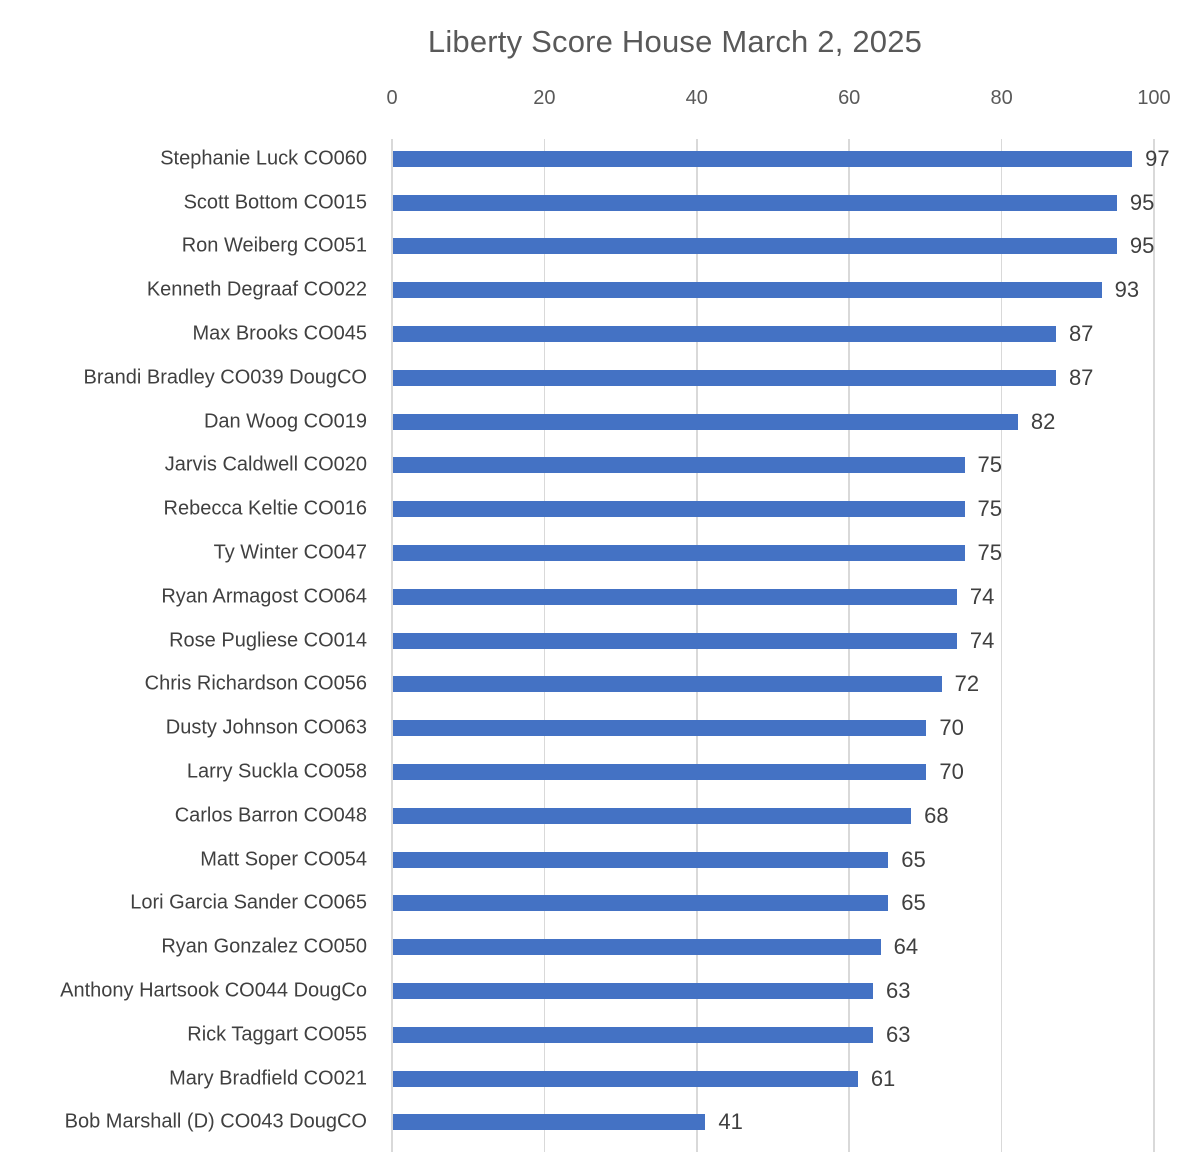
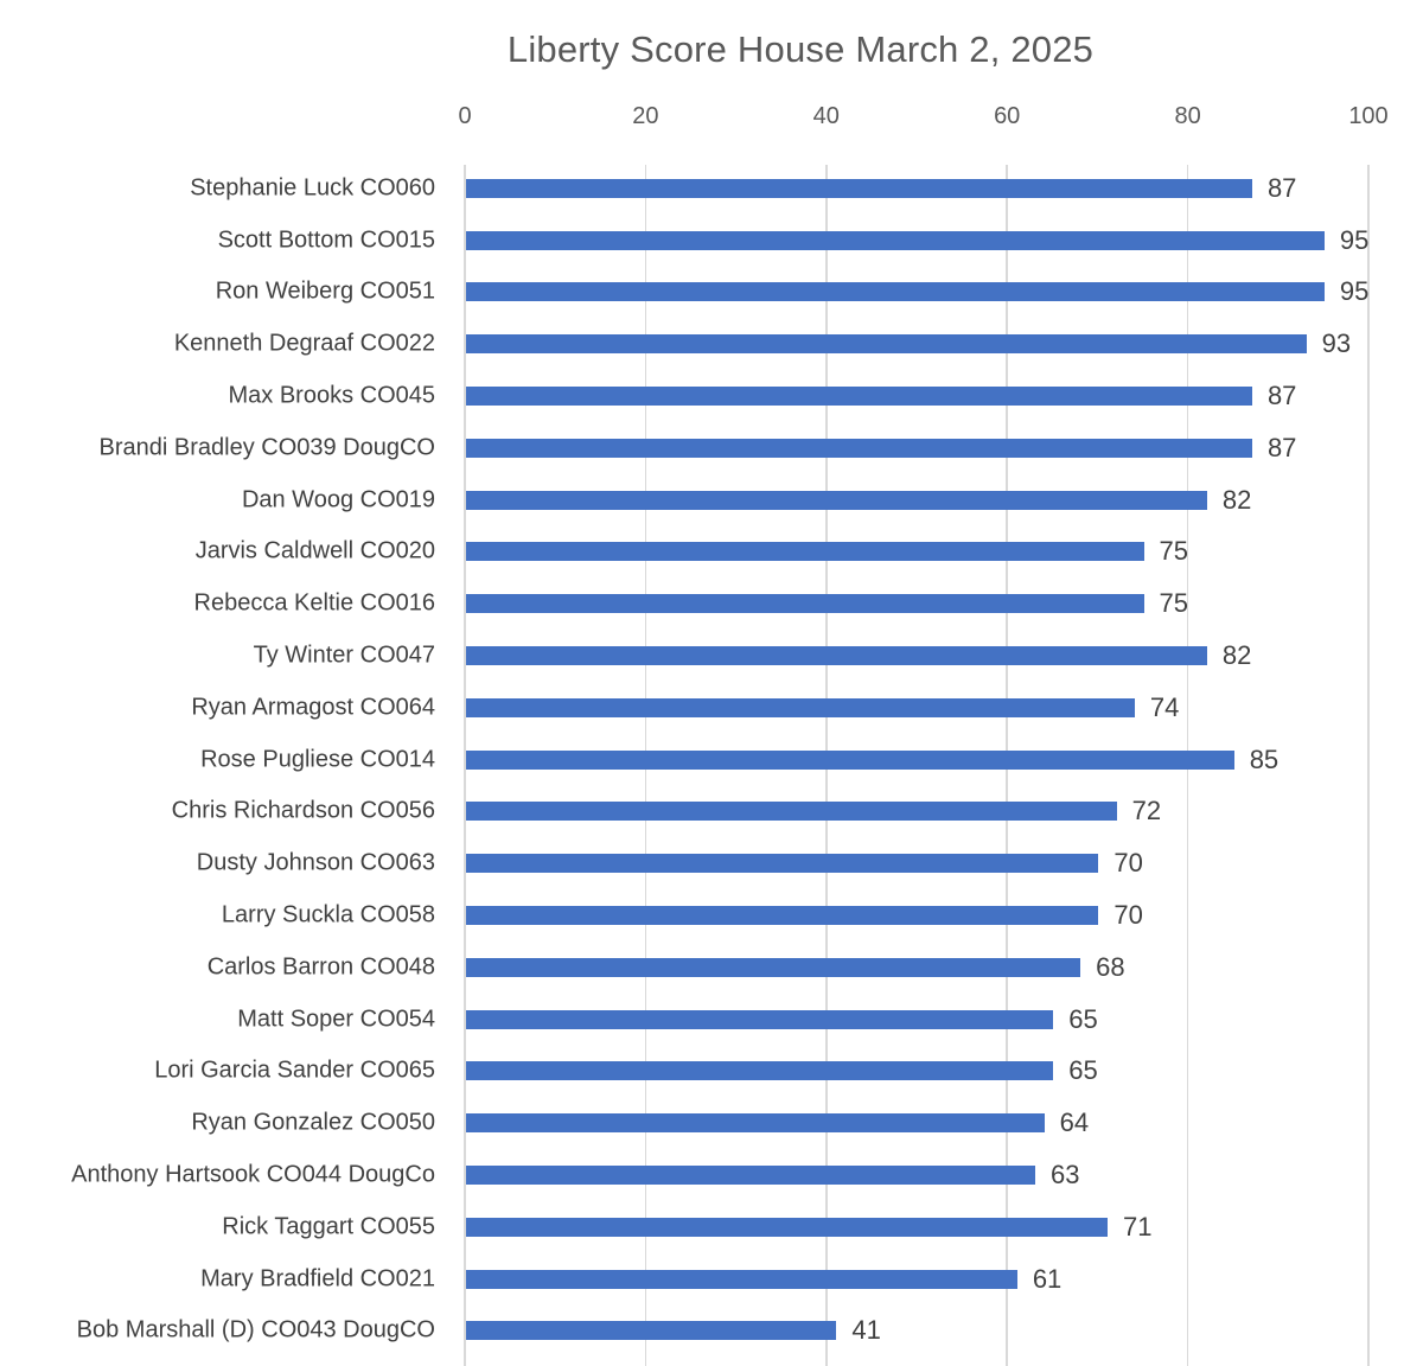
Stephanie Luck CO060: 97 -> 87
Ty Winter CO047: 75 -> 82
Rose Pugliese CO014: 74 -> 85
Rick Taggart CO055: 63 -> 71
